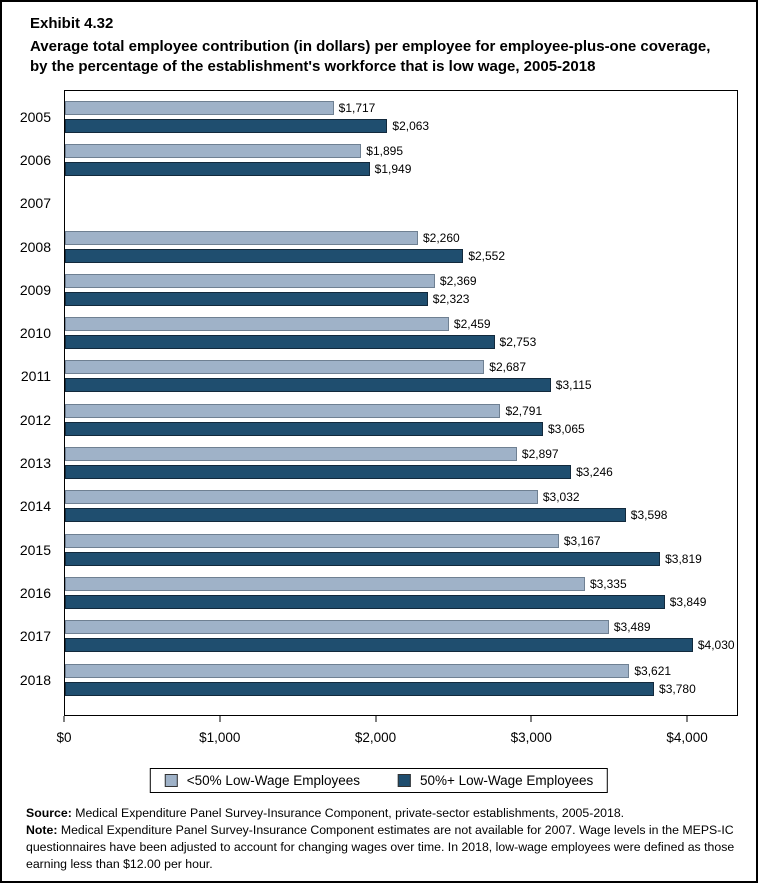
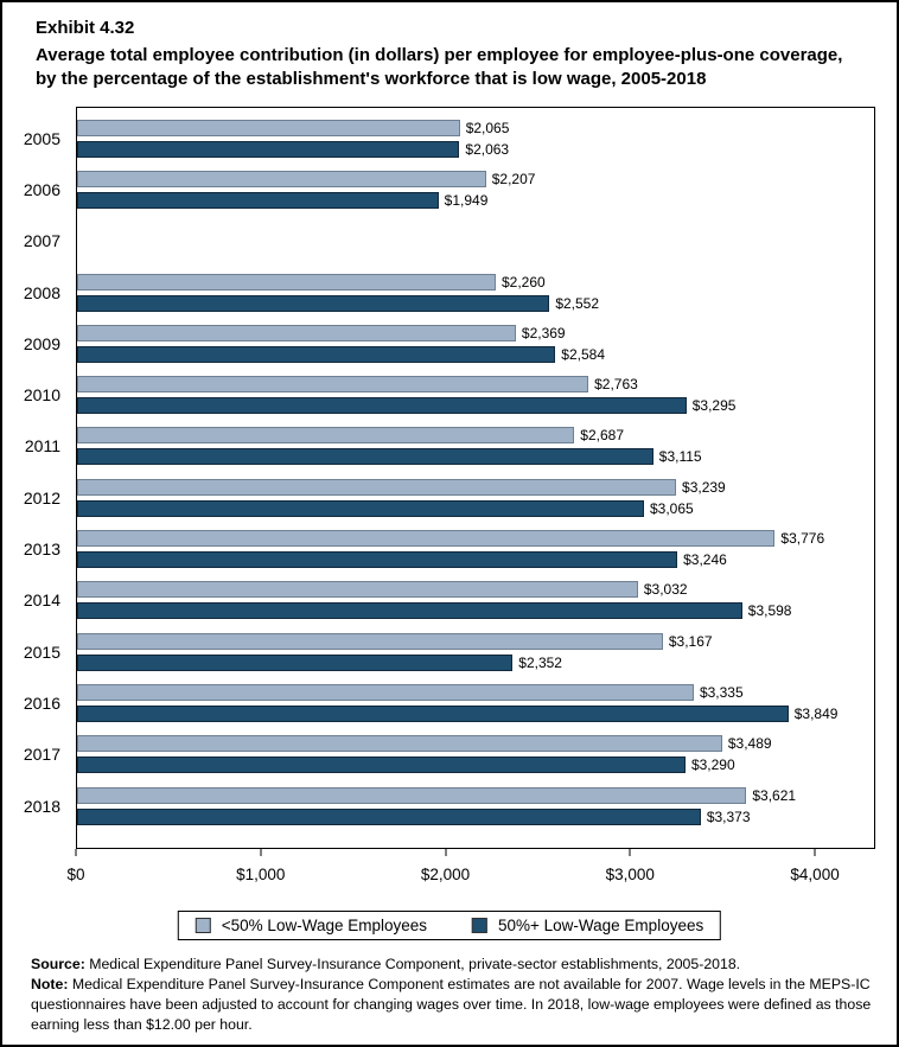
<50% Low-Wage Employees/2005: $1,717 -> $2,065
<50% Low-Wage Employees/2006: $1,895 -> $2,207
50%+ Low-Wage Employees/2009: $2,323 -> $2,584
<50% Low-Wage Employees/2010: $2,459 -> $2,763
50%+ Low-Wage Employees/2010: $2,753 -> $3,295
<50% Low-Wage Employees/2012: $2,791 -> $3,239
<50% Low-Wage Employees/2013: $2,897 -> $3,776
50%+ Low-Wage Employees/2015: $3,819 -> $2,352
50%+ Low-Wage Employees/2017: $4,030 -> $3,290
50%+ Low-Wage Employees/2018: $3,780 -> $3,373
